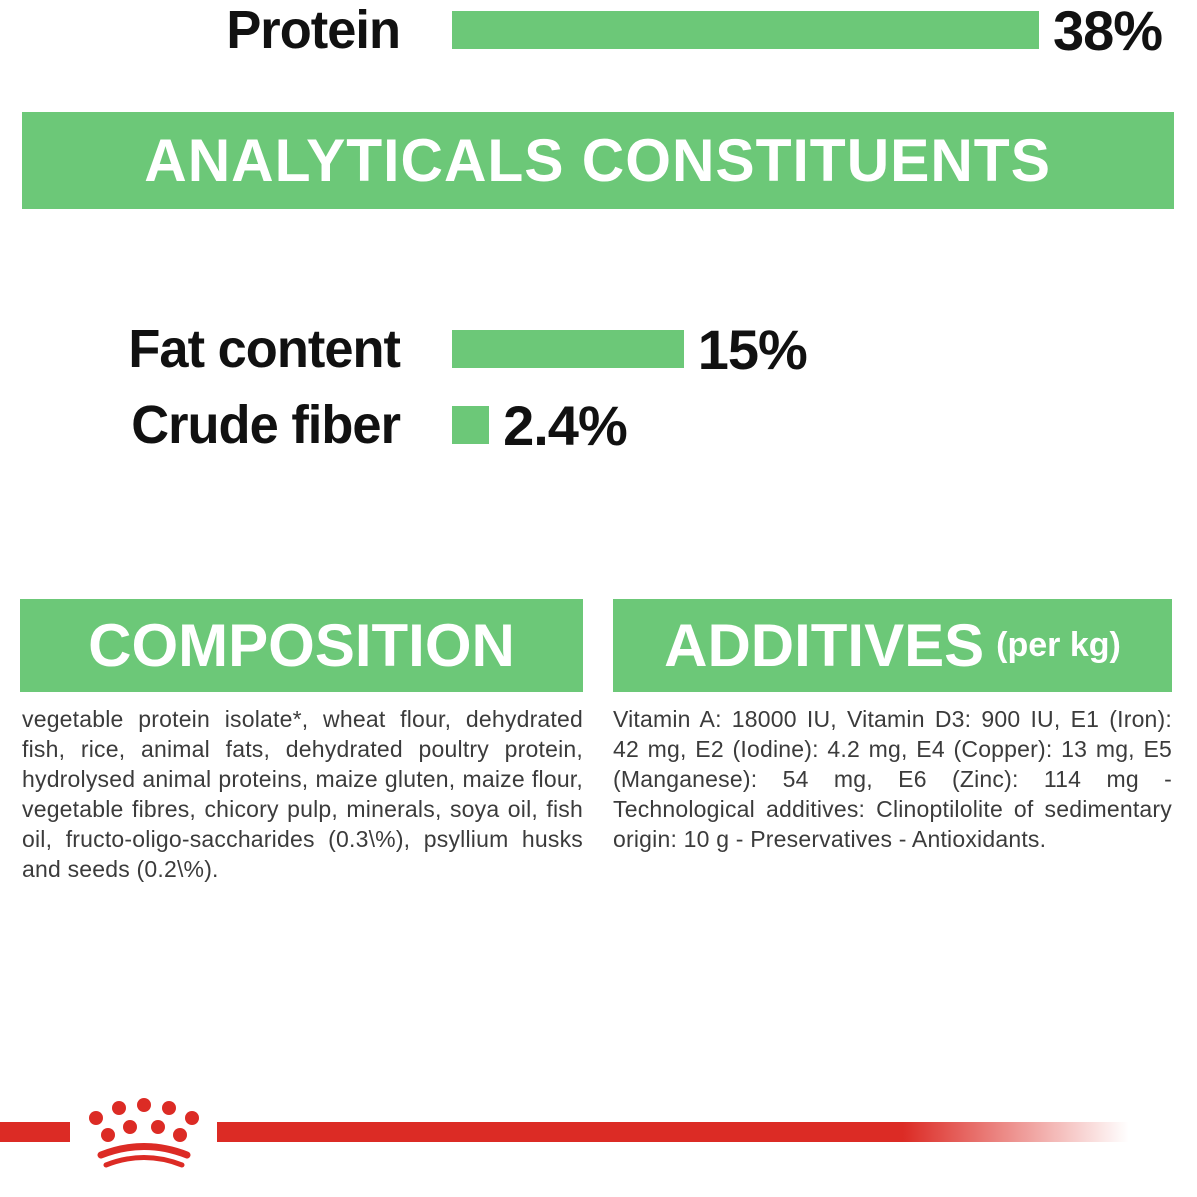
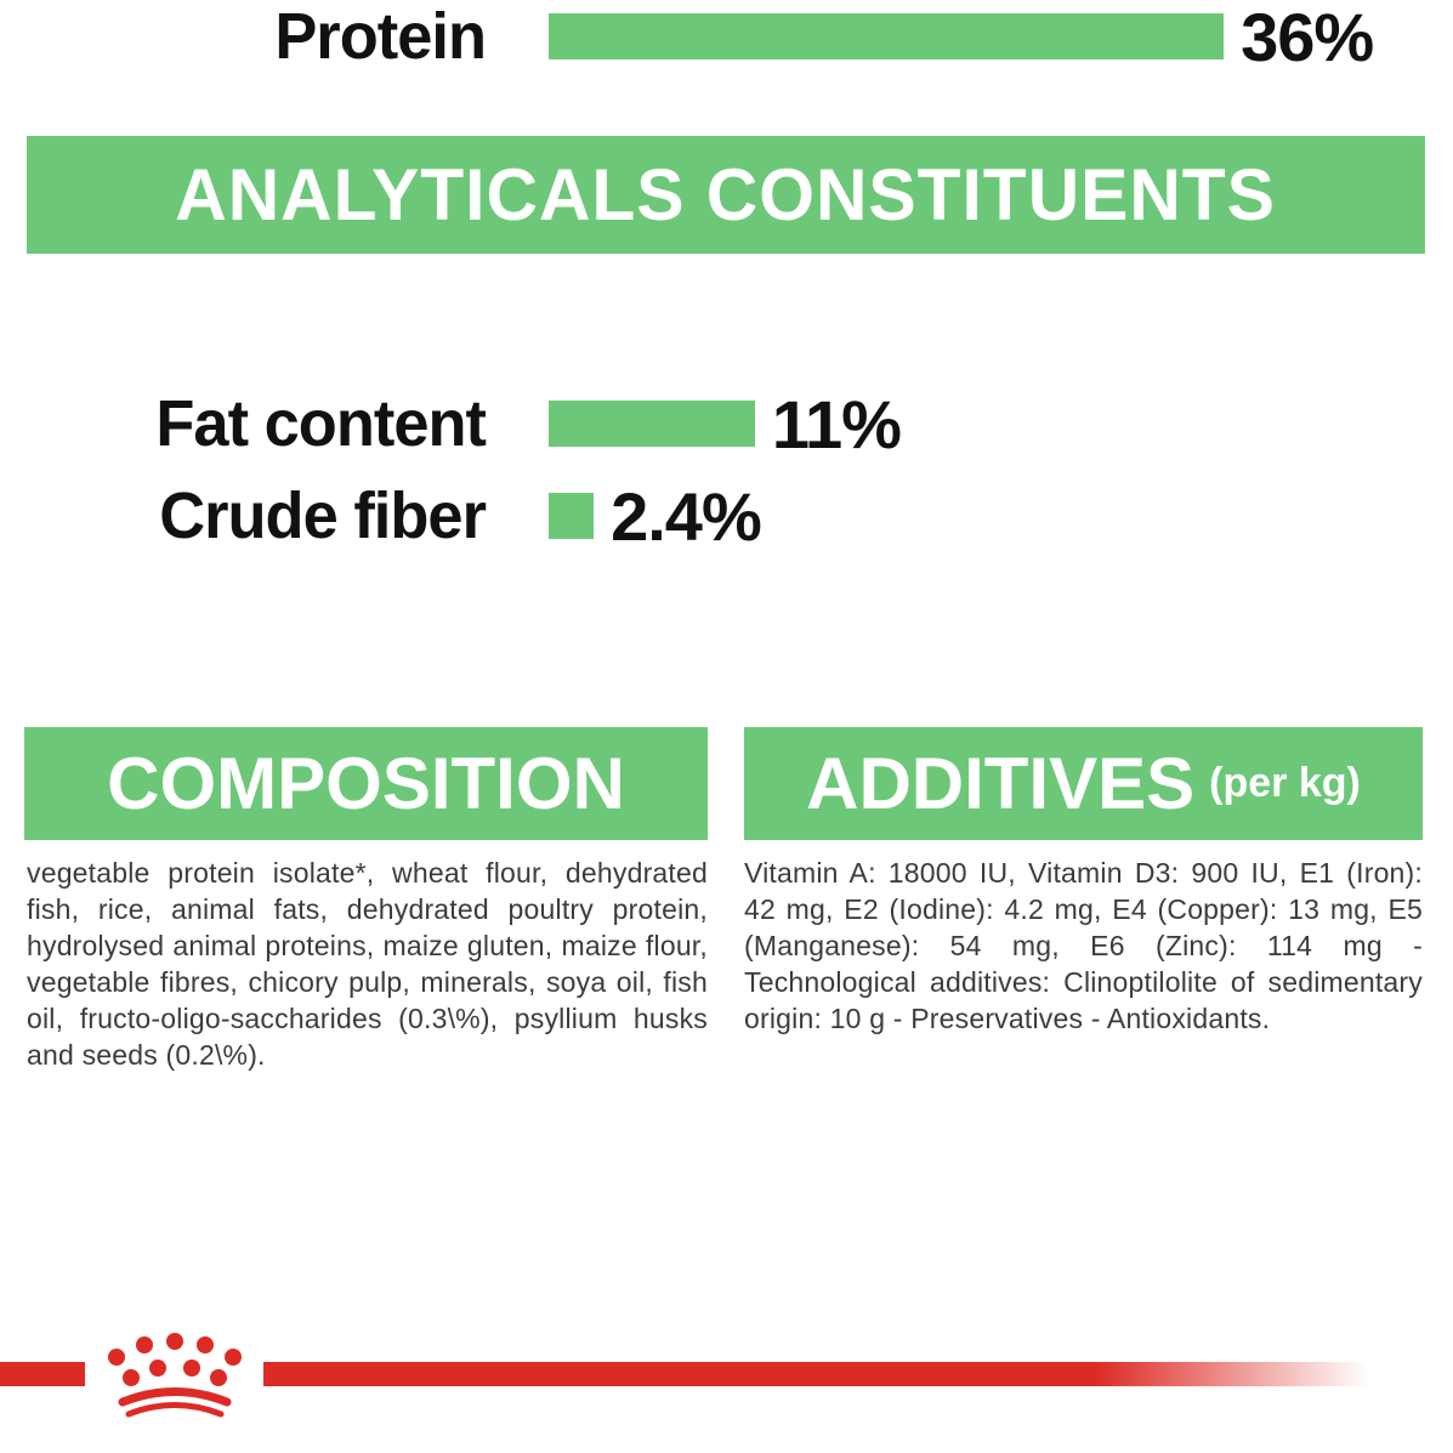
Protein: 38% -> 36%
Fat content: 15% -> 11%
